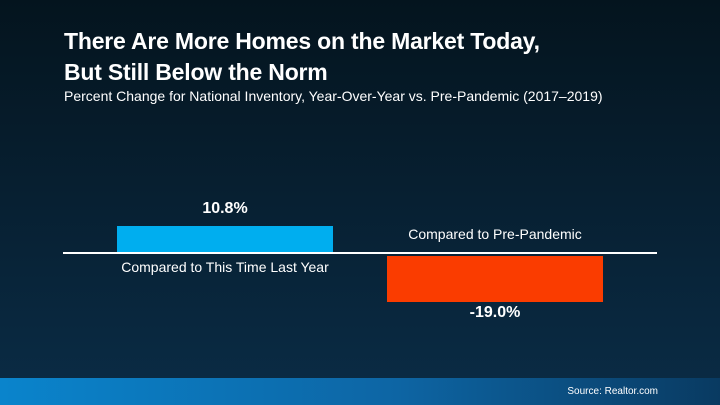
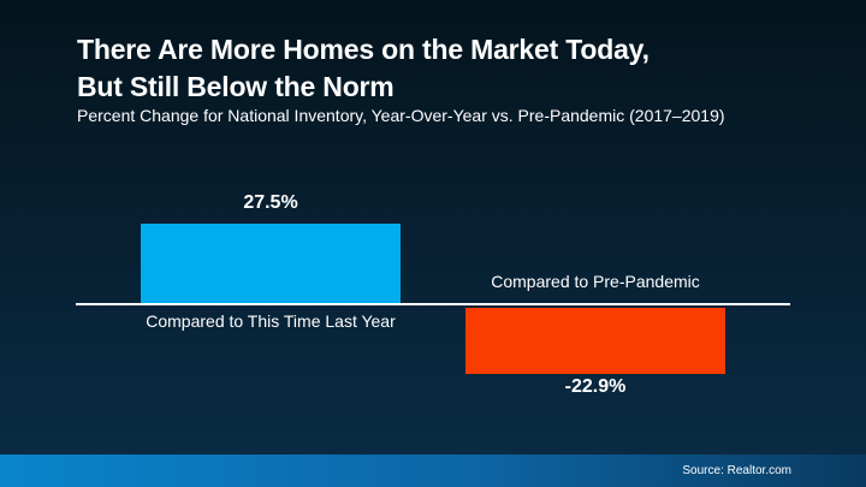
Compared to This Time Last Year: 10.8% -> 27.5%
Compared to Pre-Pandemic: -19.0% -> -22.9%
